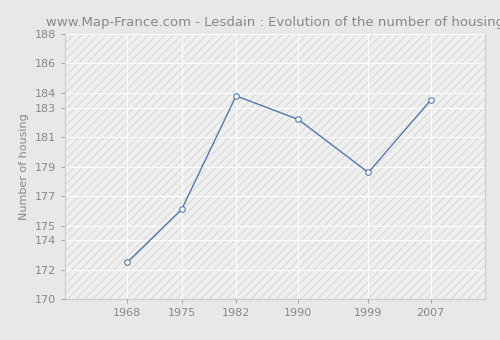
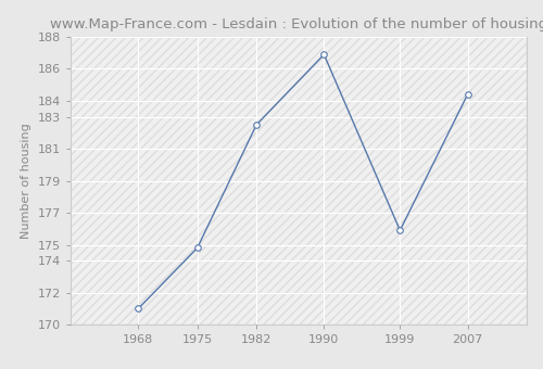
1968: 172.5 -> 171.0
1975: 176.1 -> 174.8
1982: 183.8 -> 182.5
1990: 182.2 -> 186.9
1999: 178.6 -> 175.9
2007: 183.5 -> 184.4
